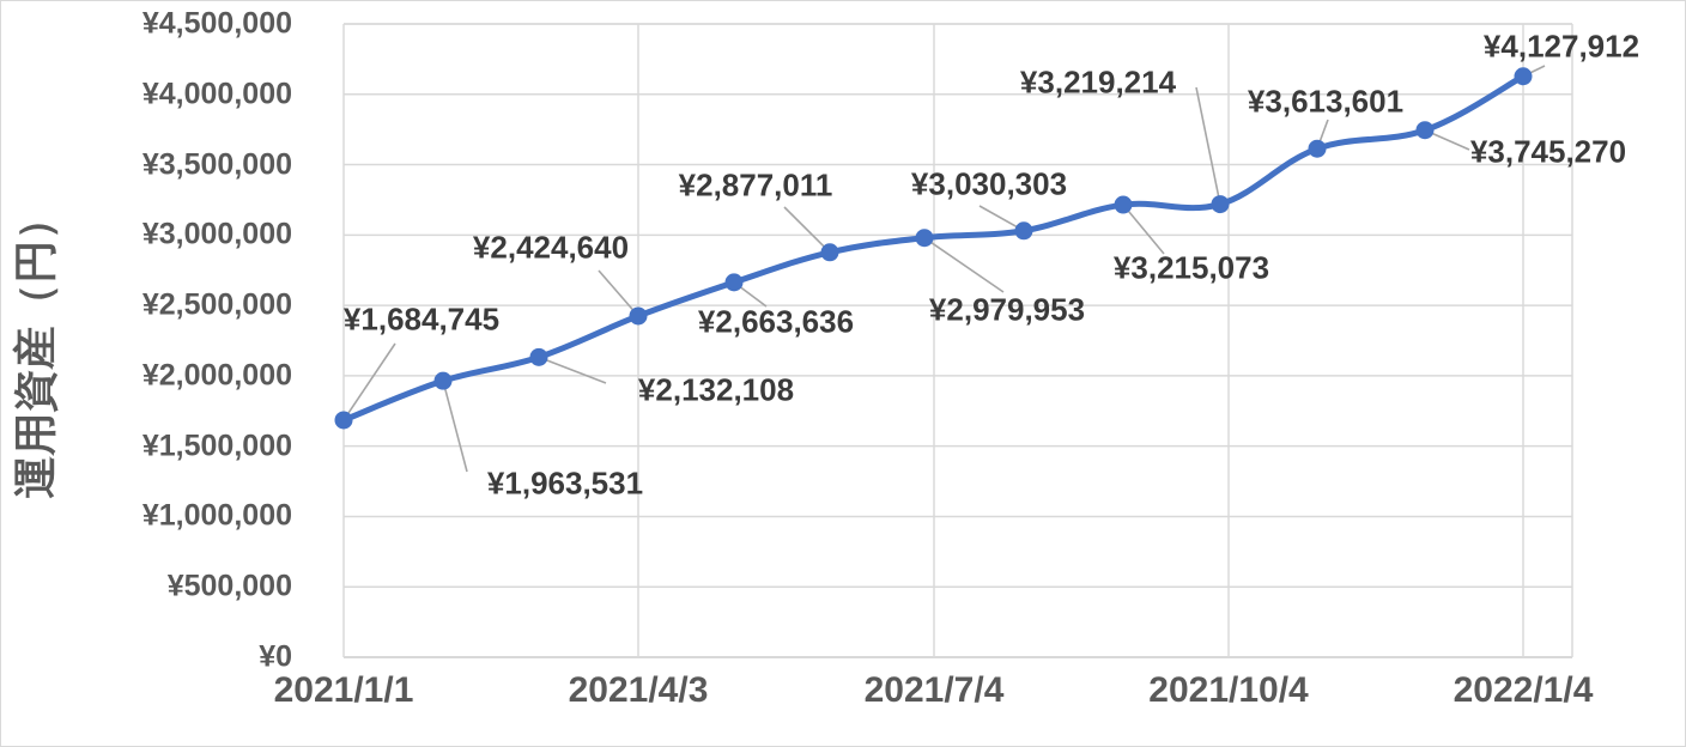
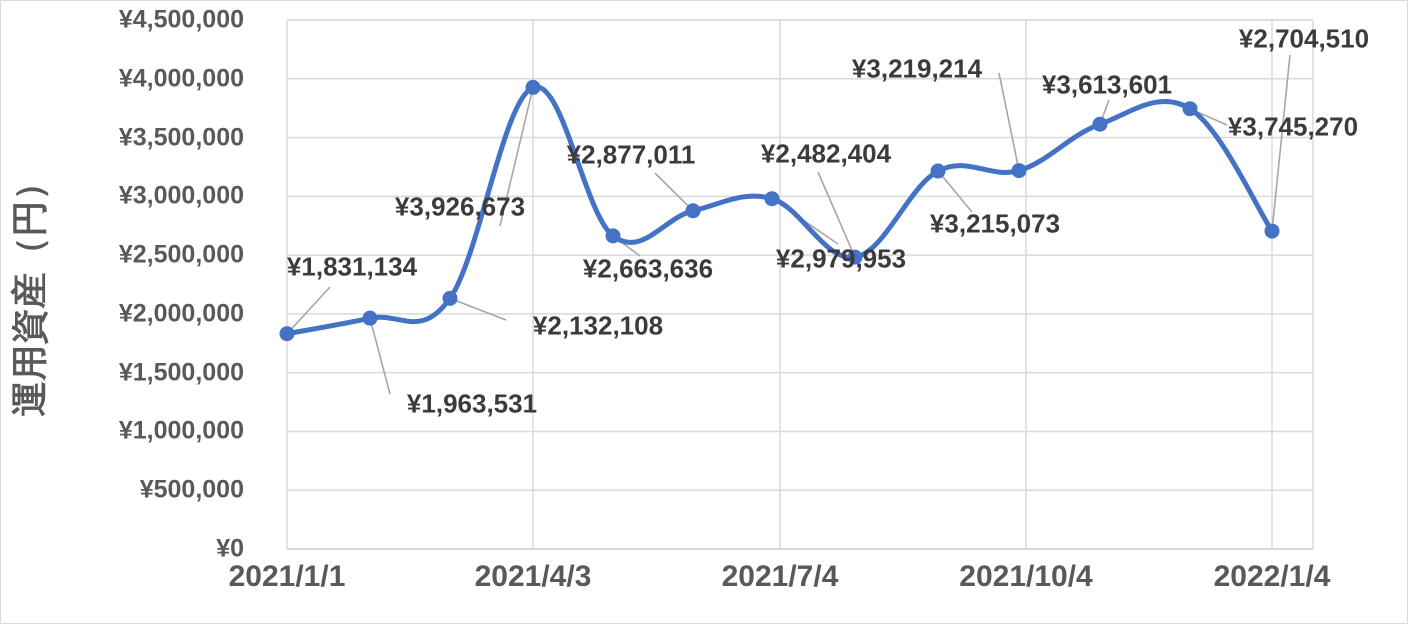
2021/1/1: ¥1,684,745 -> ¥1,831,134
2021/4/3: ¥2,424,640 -> ¥3,926,673
2021/7/4: ¥3,030,303 -> ¥2,482,404
2022/1/4: ¥4,127,912 -> ¥2,704,510
